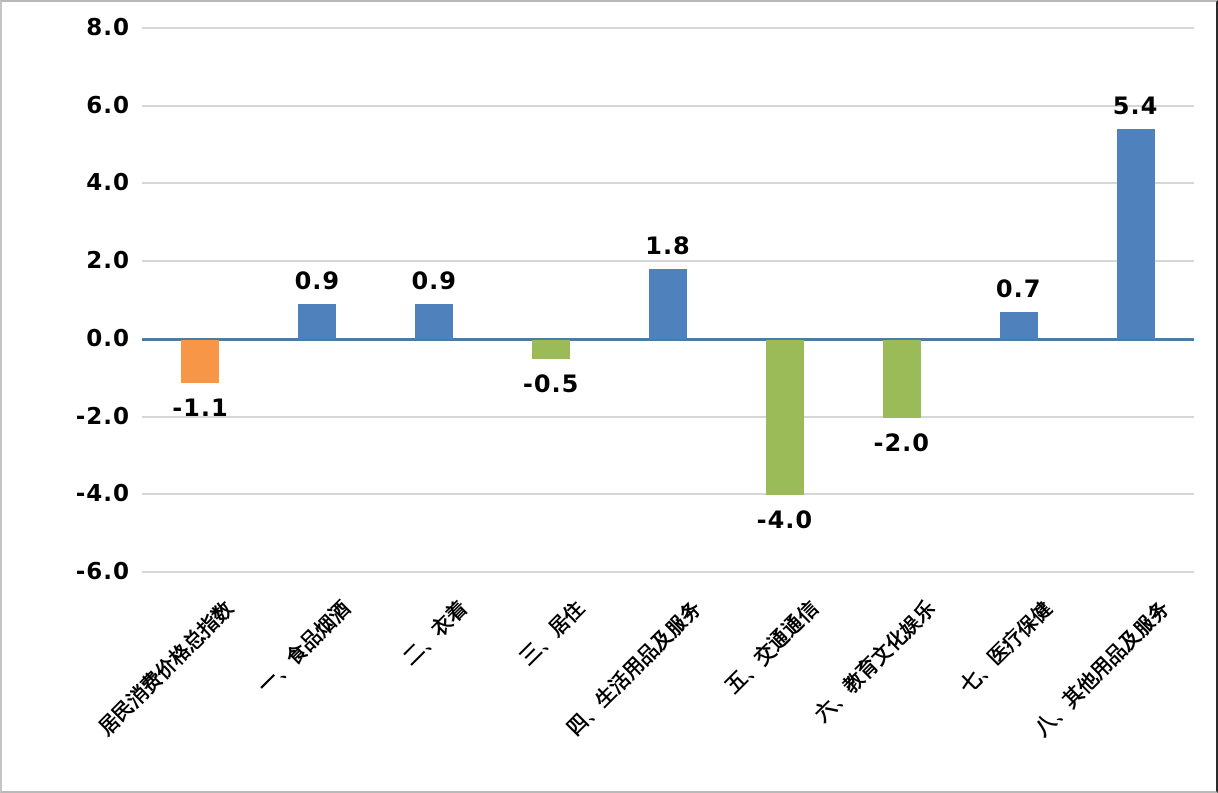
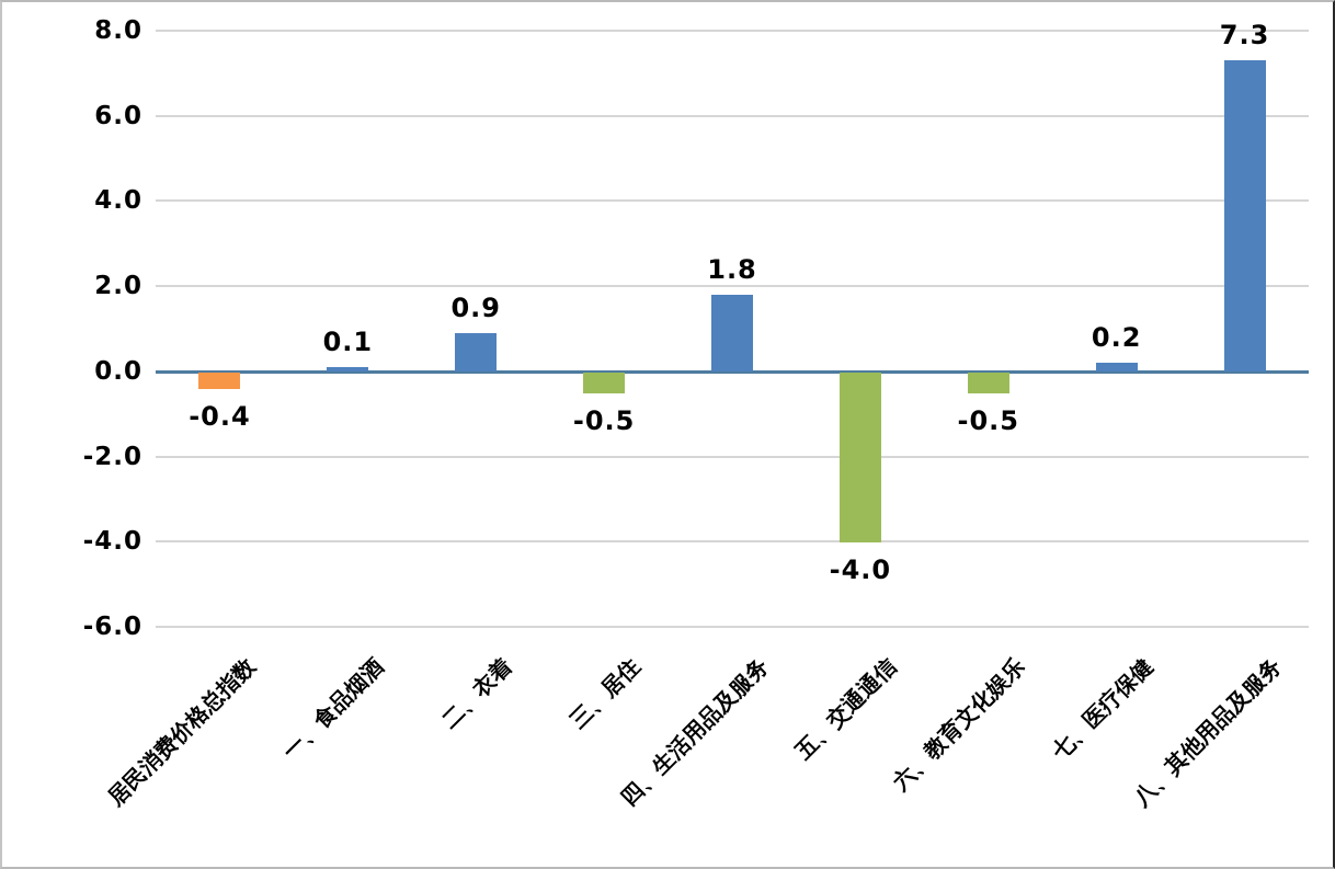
居民消费价格总指数: -1.1 -> -0.4
一、食品烟酒: 0.9 -> 0.1
六、教育文化娱乐: -2.0 -> -0.5
七、医疗保健: 0.7 -> 0.2
八、其他用品及服务: 5.4 -> 7.3
